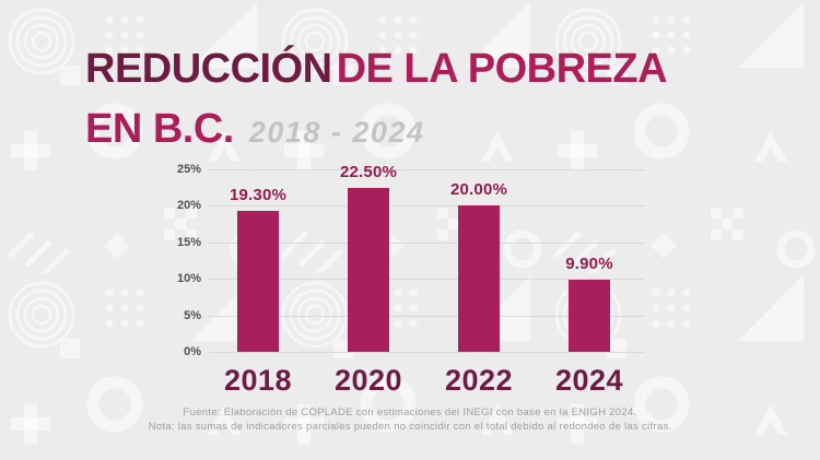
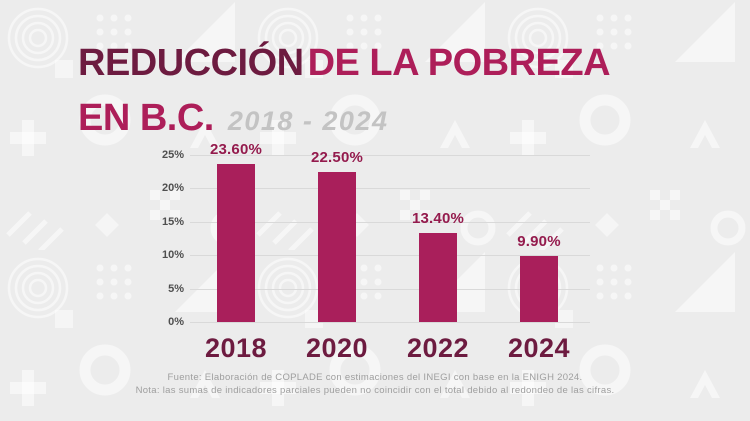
2018: 19.30% -> 23.60%
2022: 20.00% -> 13.40%
